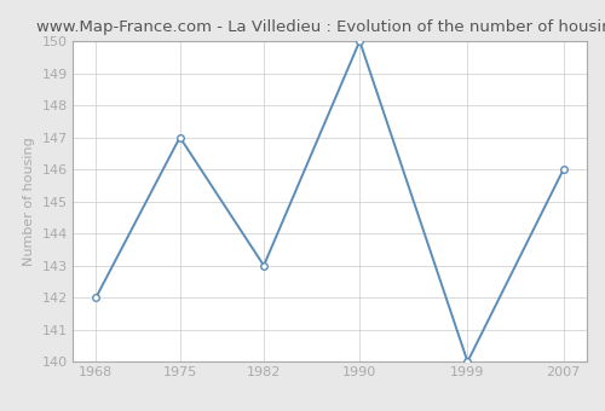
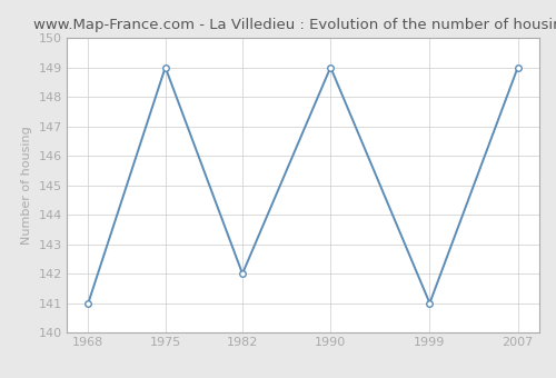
1968: 142 -> 141
1975: 147 -> 149
1982: 143 -> 142
1990: 150 -> 149
1999: 140 -> 141
2007: 146 -> 149
